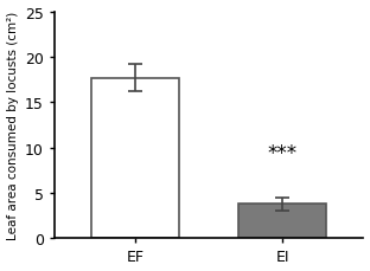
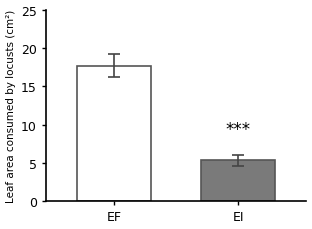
EI: 3.8 -> 5.3
